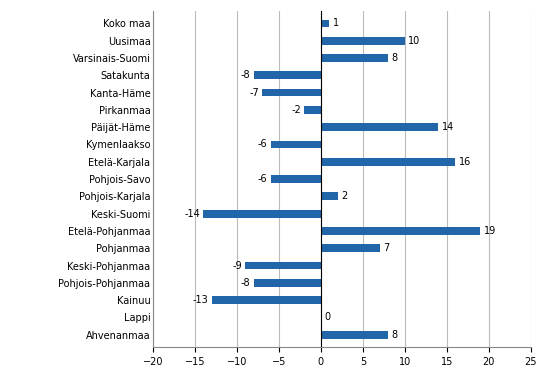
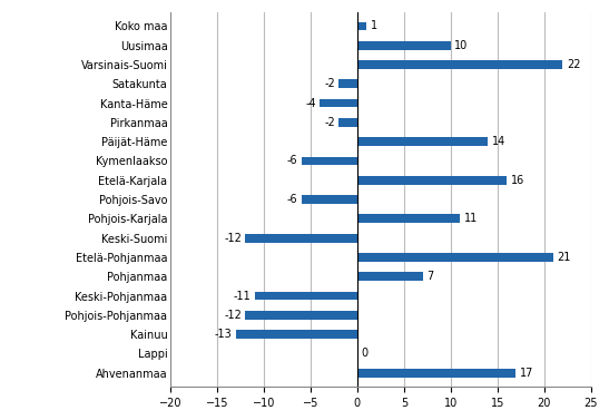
Varsinais-Suomi: 8 -> 22
Satakunta: -8 -> -2
Kanta-Häme: -7 -> -4
Pohjois-Karjala: 2 -> 11
Keski-Suomi: -14 -> -12
Etelä-Pohjanmaa: 19 -> 21
Keski-Pohjanmaa: -9 -> -11
Pohjois-Pohjanmaa: -8 -> -12
Ahvenanmaa: 8 -> 17
